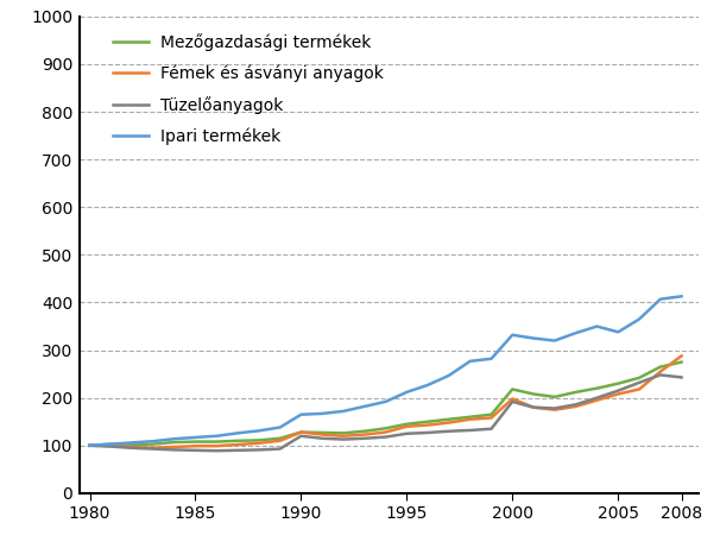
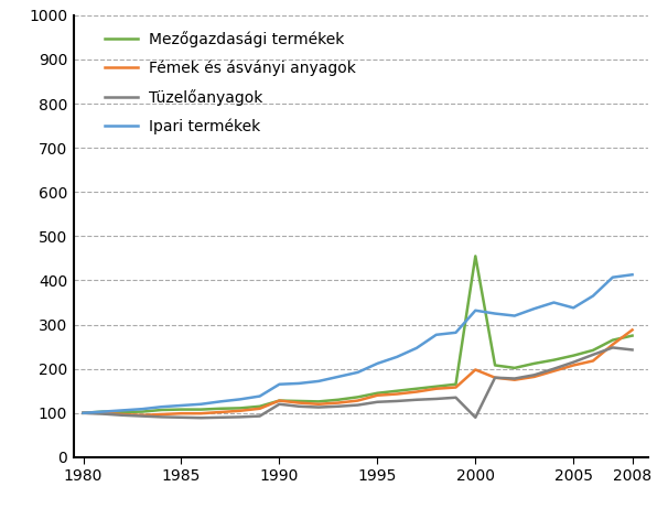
Mezőgazdasági termékek/2000: 218 -> 455
Tüzelőanyagok/2000: 192 -> 90
